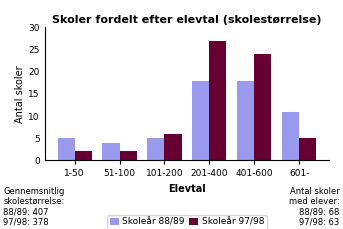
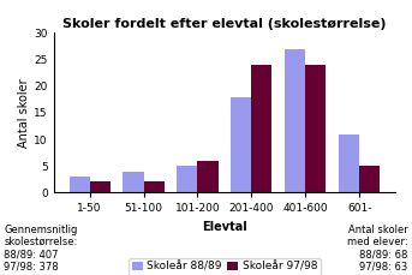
Skoleår 88/89/1-50: 5 -> 3
Skoleår 97/98/201-400: 27 -> 24
Skoleår 88/89/401-600: 18 -> 27
